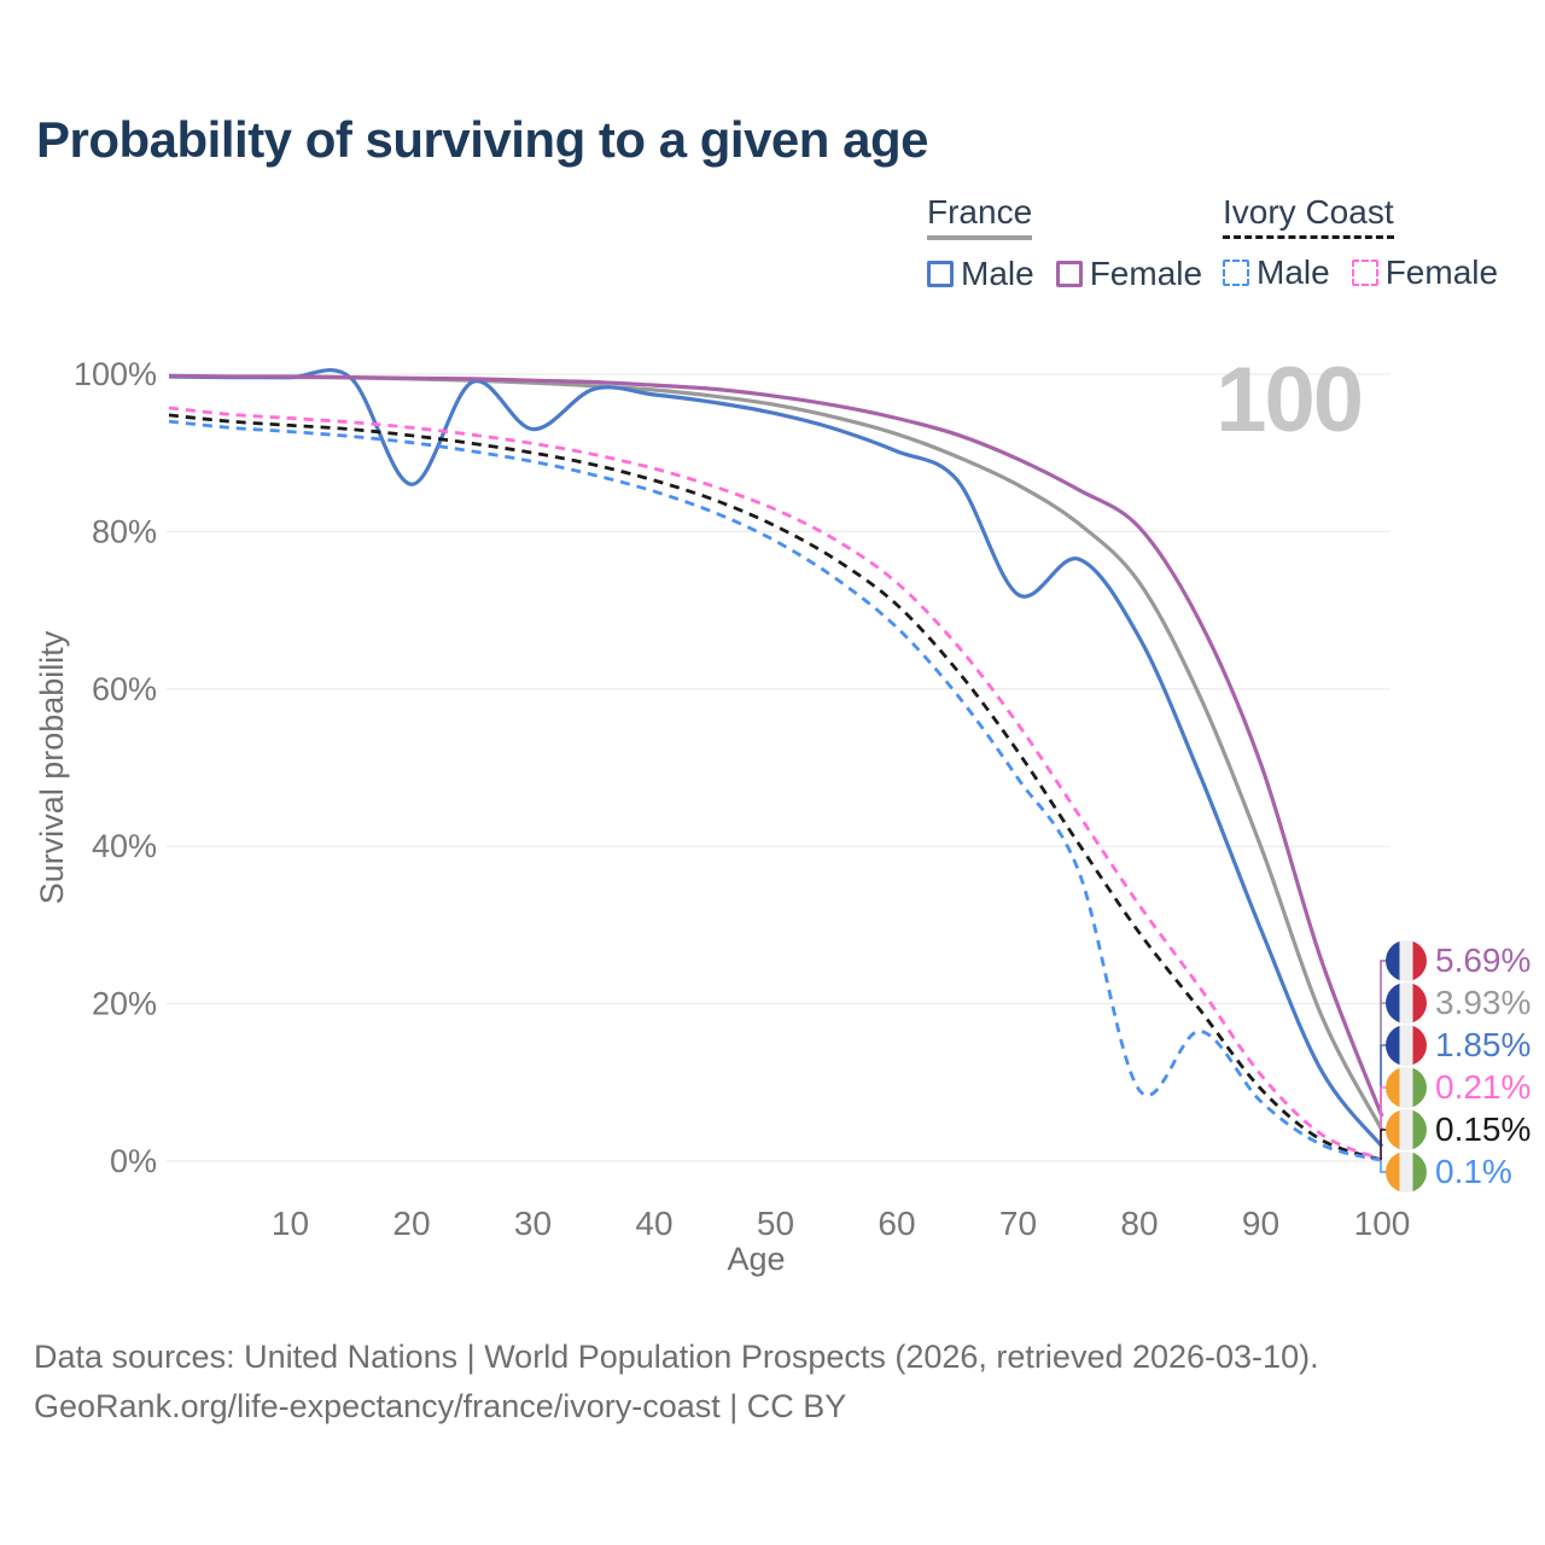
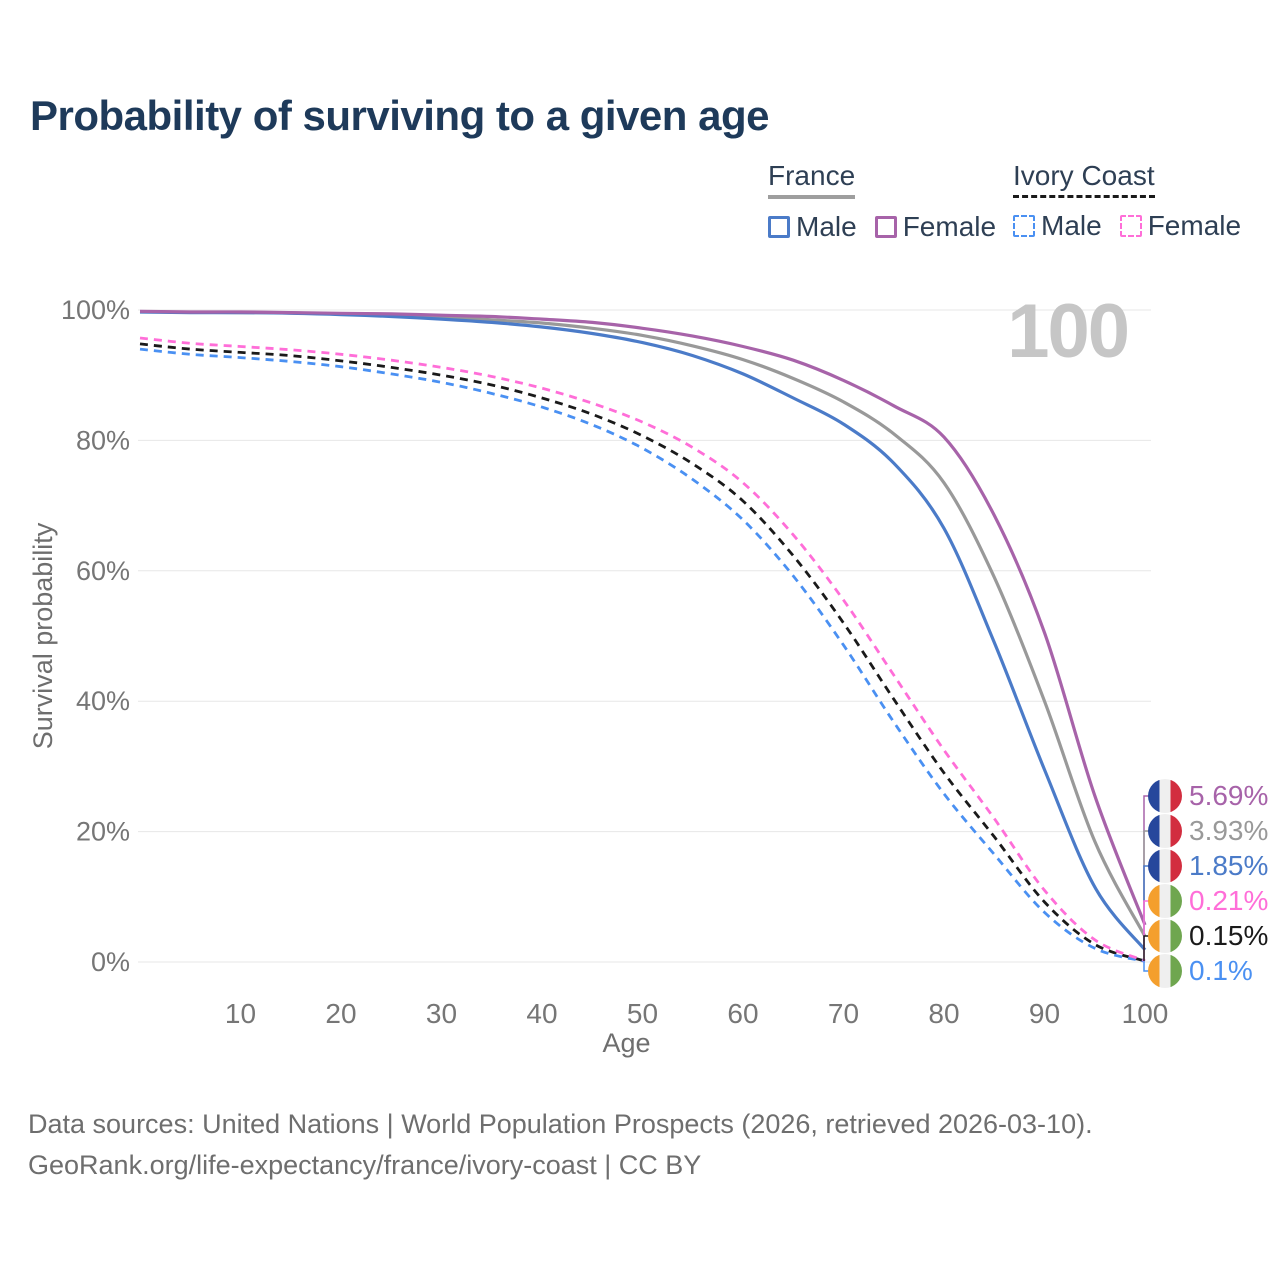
France Male/20: 86% -> 99%
France Male/30: 93% -> 99%
France Male/70: 72% -> 82%
Ivory Coast Male/80: 9% -> 26%
